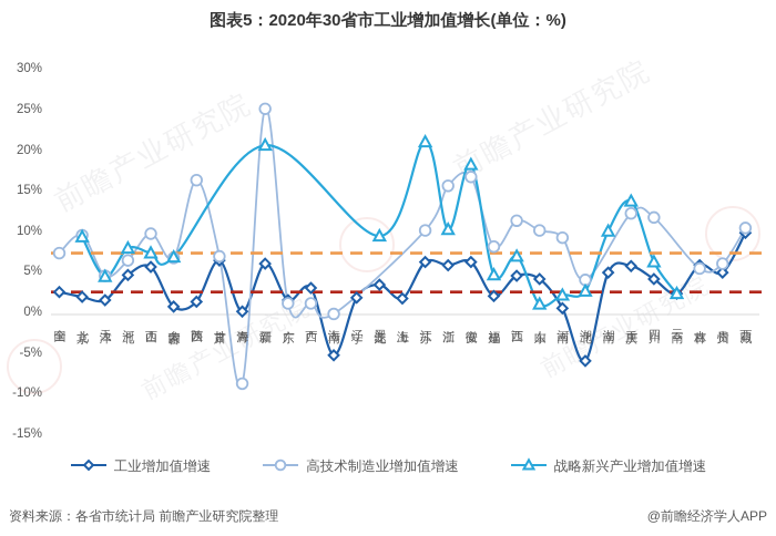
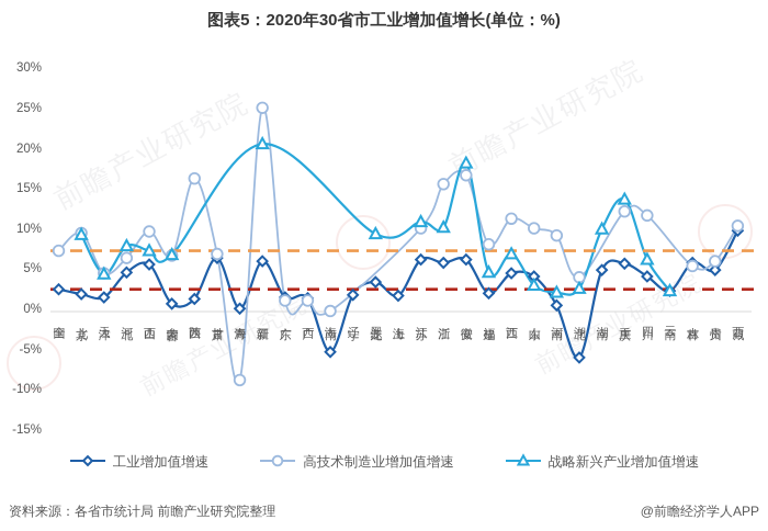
工业增加值增速/广西: 3% -> 1%
战略新兴产业增加值增速/江苏: 21% -> 11%
战略新兴产业增加值增速/山东: 1% -> 3%
